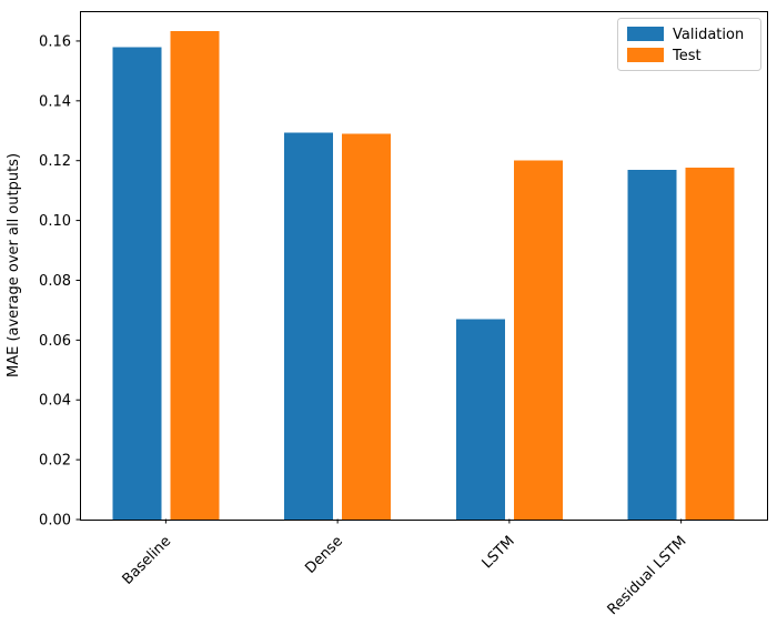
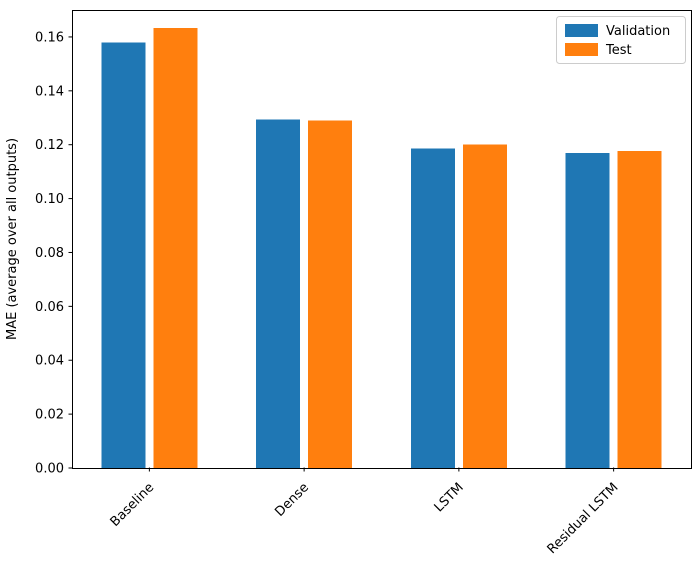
Validation/LSTM: 0.067 -> 0.118
